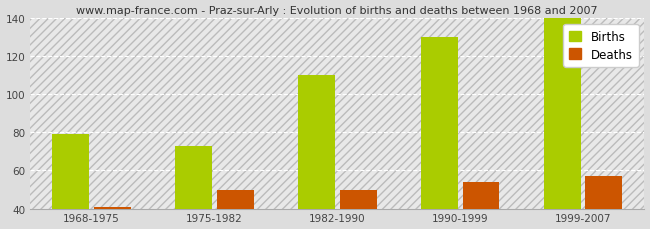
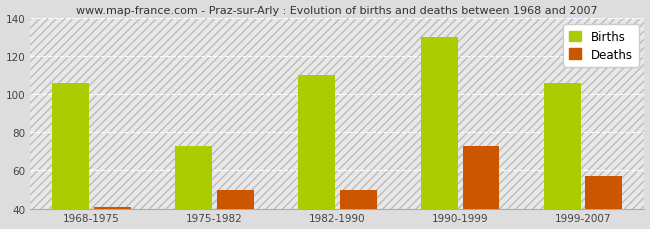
Births/1968-1975: 79 -> 106
Deaths/1990-1999: 54 -> 73
Births/1999-2007: 140 -> 106
